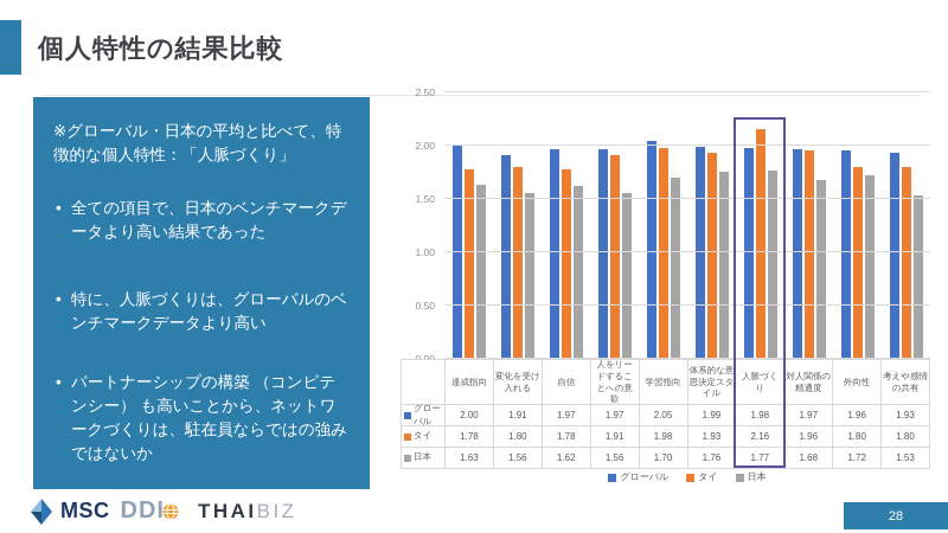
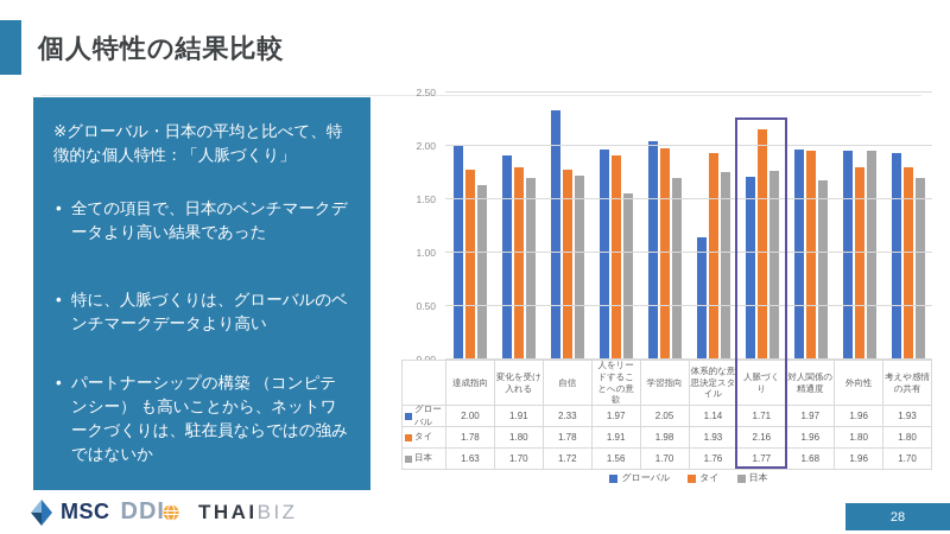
日本/変化を受け入れる: 1.56 -> 1.70
グローバル/自信: 1.97 -> 2.33
日本/自信: 1.62 -> 1.72
グローバル/体系的な意思決定スタイル: 1.99 -> 1.14
グローバル/人脈づくり: 1.98 -> 1.71
日本/外向性: 1.72 -> 1.96
日本/考えや感情の共有: 1.53 -> 1.70
